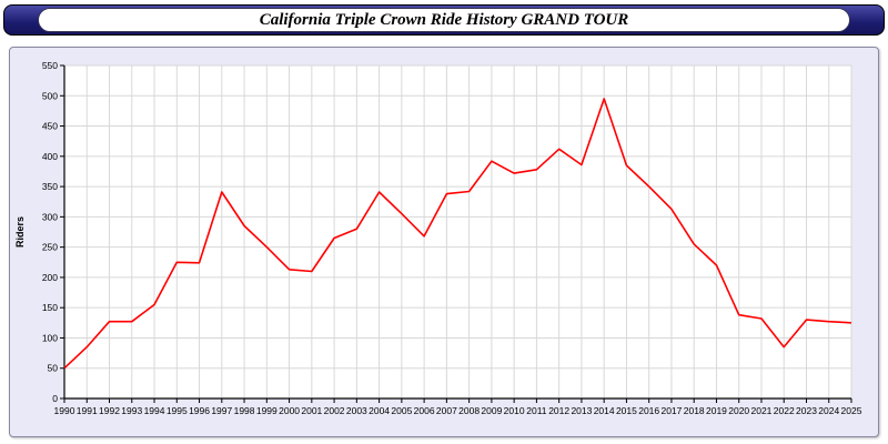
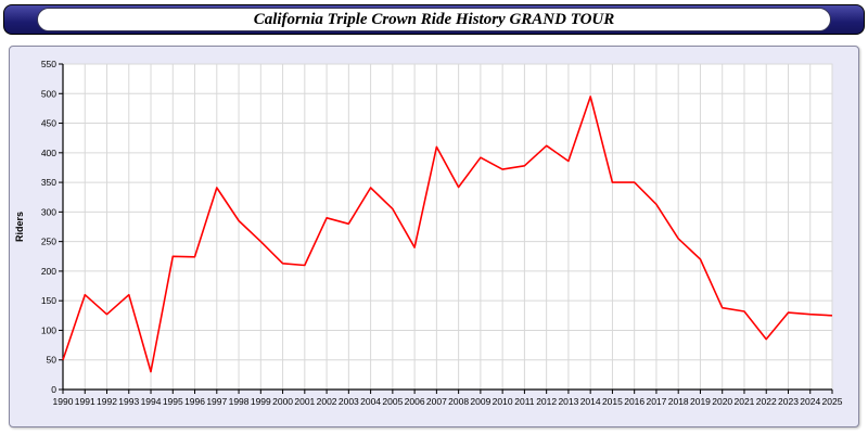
1991: 80 -> 160
1993: 130 -> 160
1994: 160 -> 30
2002: 260 -> 290
2006: 270 -> 240
2007: 340 -> 410
2015: 380 -> 350
